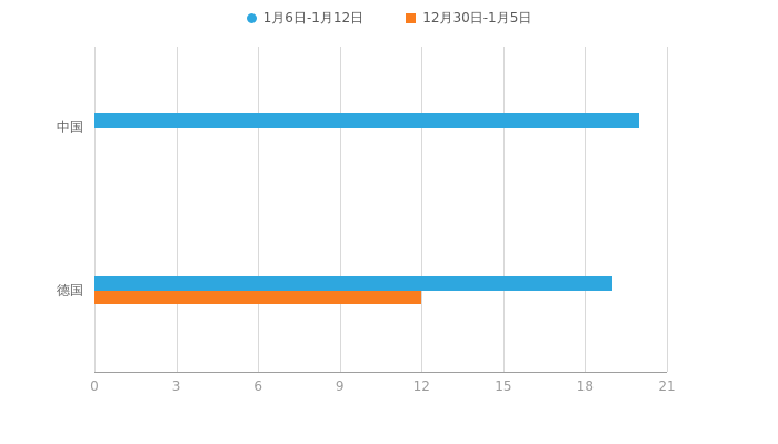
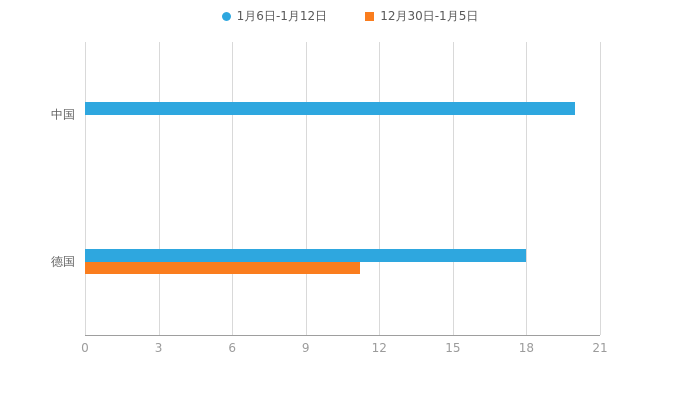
1月6日-1月12日/德国: 19 -> 18
12月30日-1月5日/德国: 12.0 -> 11.2
